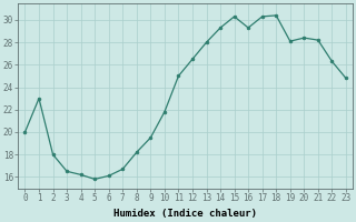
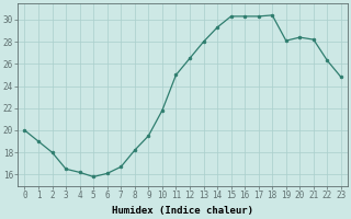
1: 23.0 -> 19.0
16: 29.3 -> 30.3
